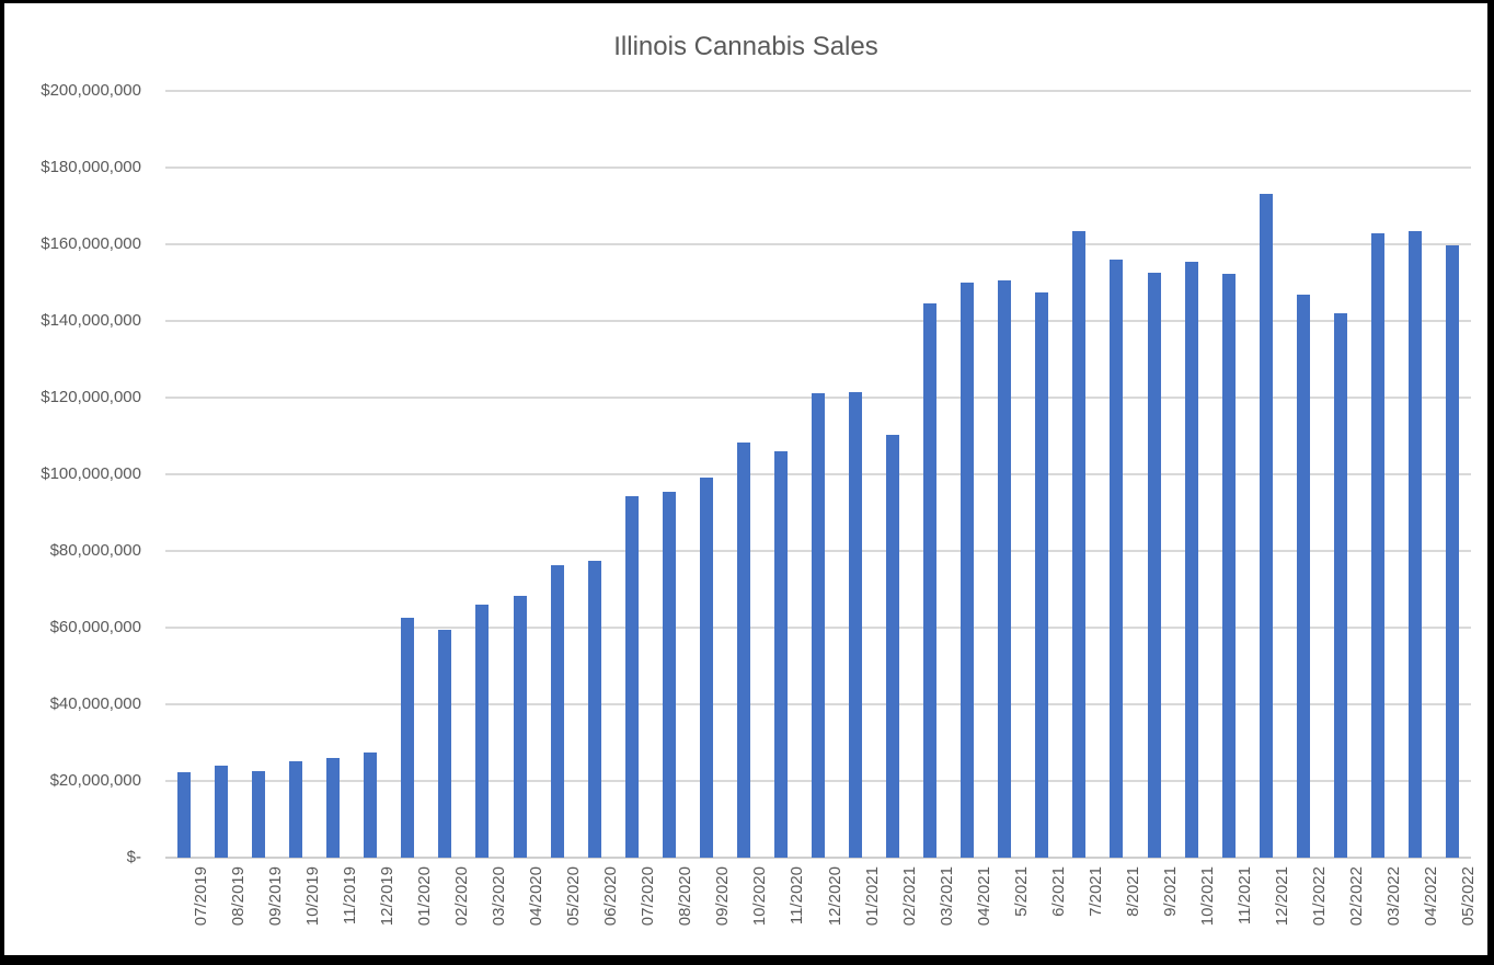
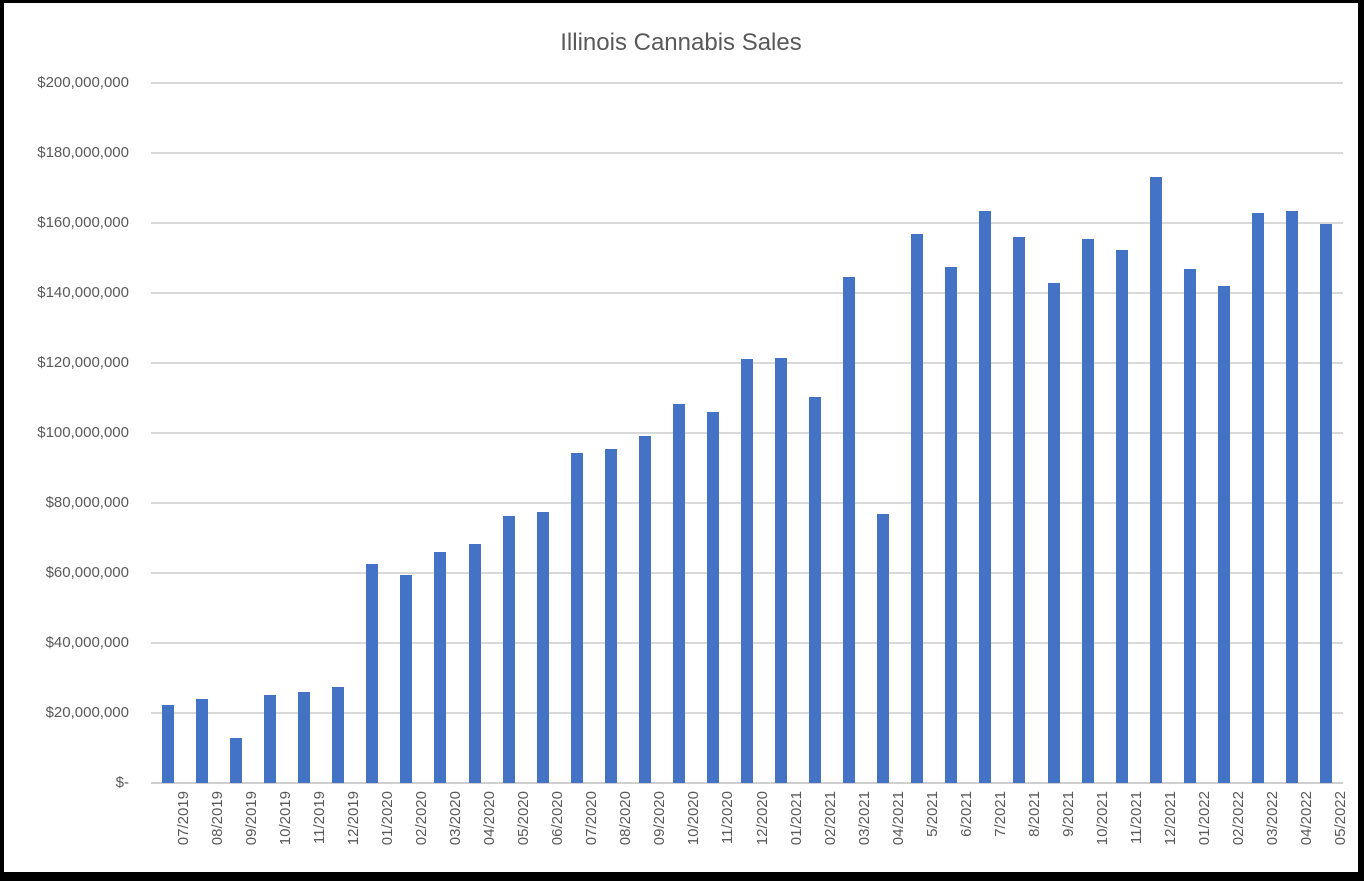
09/2019: $23000000 -> $13000000
04/2021: $150000000 -> $77000000
5/2021: $150000000 -> $157000000
9/2021: $153000000 -> $143000000
